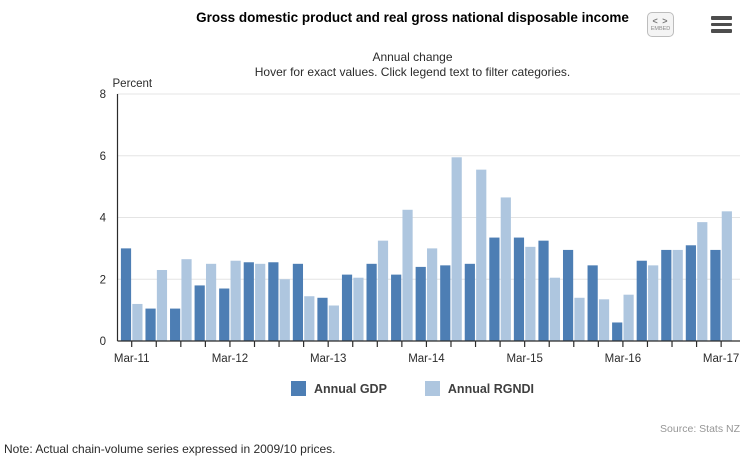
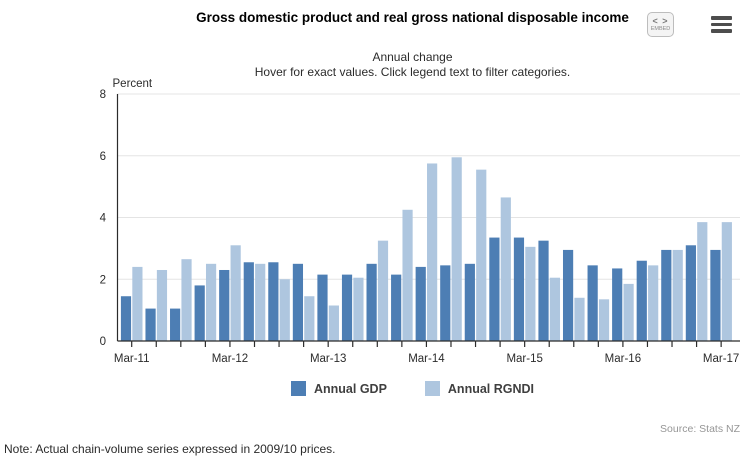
Annual GDP/Mar-11: 3.0 -> 1.4
Annual RGNDI/Mar-11: 1.2 -> 2.4
Annual GDP/Mar-12: 1.7 -> 2.3
Annual RGNDI/Mar-12: 2.6 -> 3.1
Annual GDP/Mar-13: 1.4 -> 2.1
Annual RGNDI/Mar-14: 3.0 -> 5.8
Annual GDP/Mar-16: 0.6 -> 2.4
Annual RGNDI/Mar-16: 1.5 -> 1.9
Annual RGNDI/Mar-17: 4.2 -> 3.9
